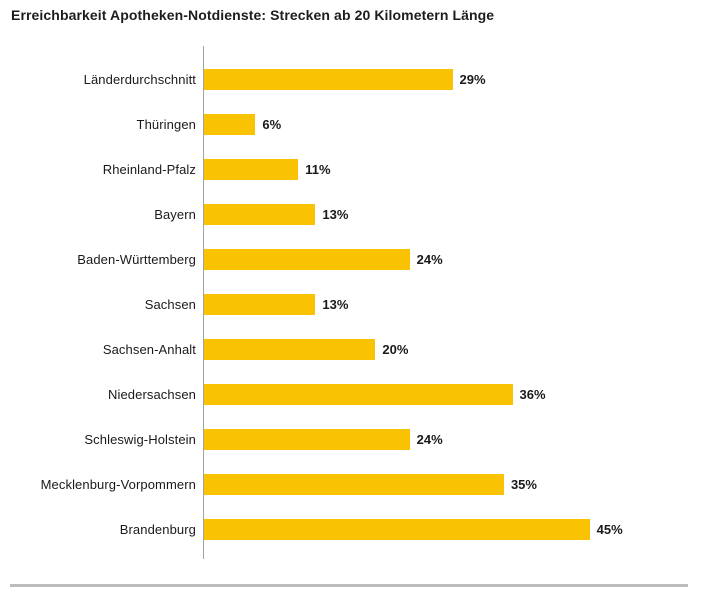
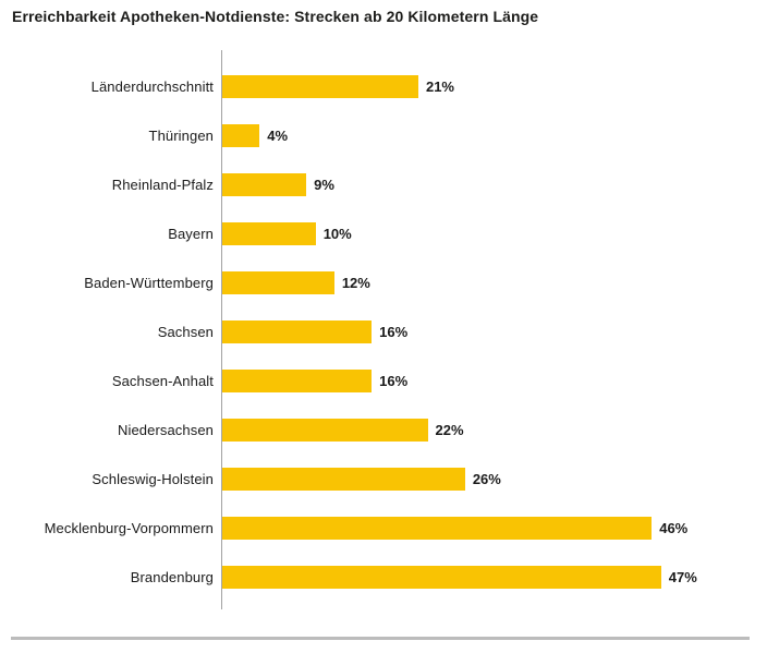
Länderdurchschnitt: 29% -> 21%
Thüringen: 6% -> 4%
Rheinland-Pfalz: 11% -> 9%
Bayern: 13% -> 10%
Baden-Württemberg: 24% -> 12%
Sachsen: 13% -> 16%
Sachsen-Anhalt: 20% -> 16%
Niedersachsen: 36% -> 22%
Schleswig-Holstein: 24% -> 26%
Mecklenburg-Vorpommern: 35% -> 46%
Brandenburg: 45% -> 47%
